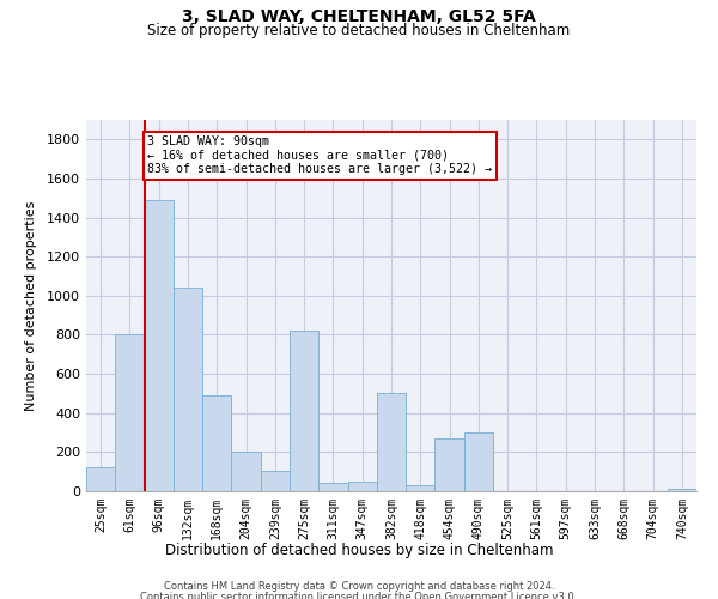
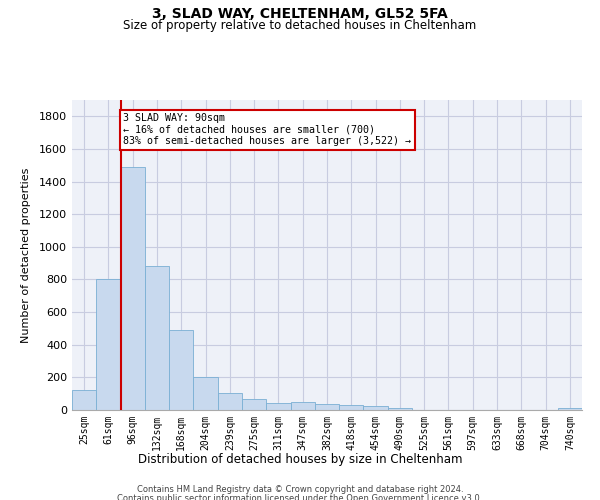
132sqm: 1040 -> 880
275sqm: 820 -> 60
382sqm: 500 -> 40
454sqm: 270 -> 20
490sqm: 300 -> 20
